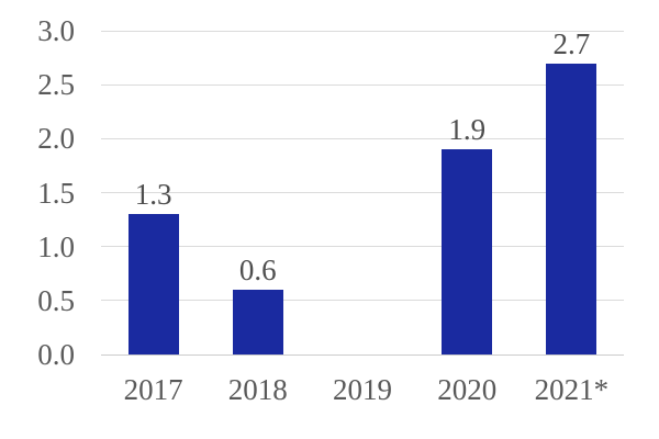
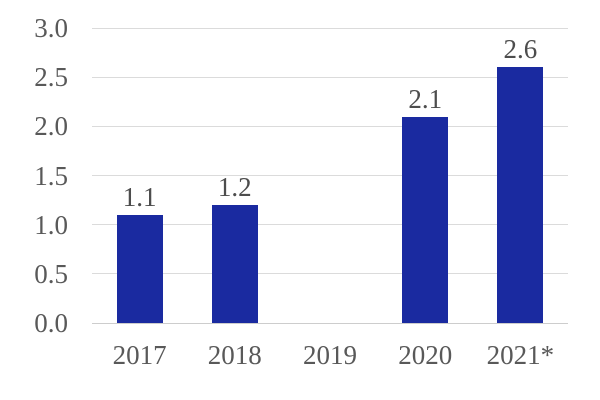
2017: 1.3 -> 1.1
2018: 0.6 -> 1.2
2020: 1.9 -> 2.1
2021*: 2.7 -> 2.6
